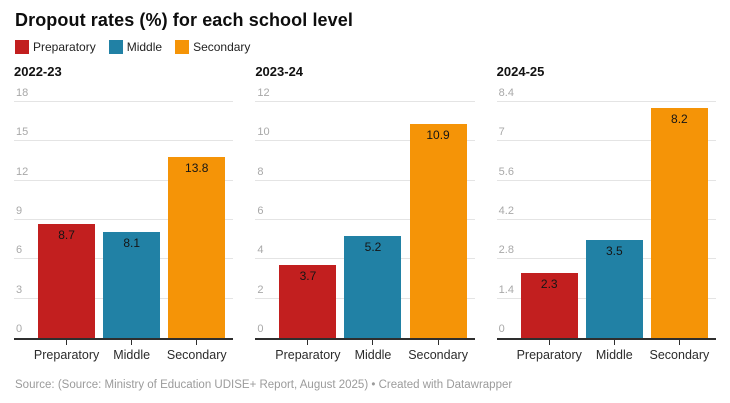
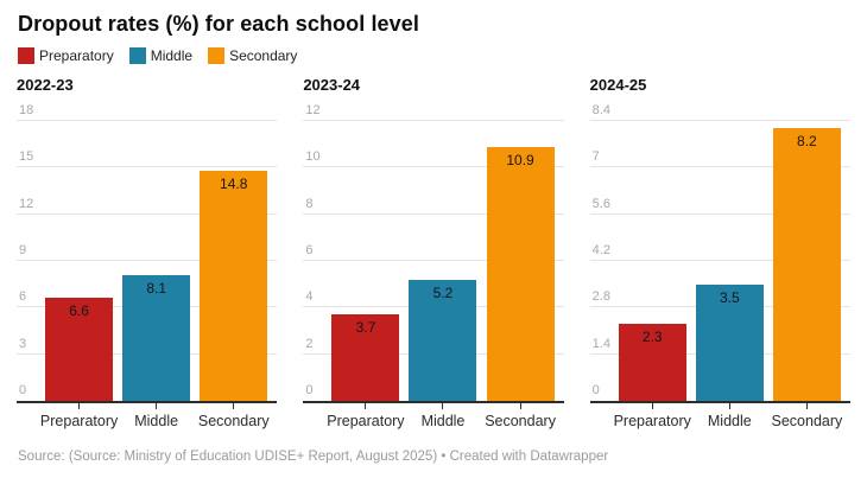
2022-23/Preparatory: 8.7 -> 6.6
2022-23/Secondary: 13.8 -> 14.8
